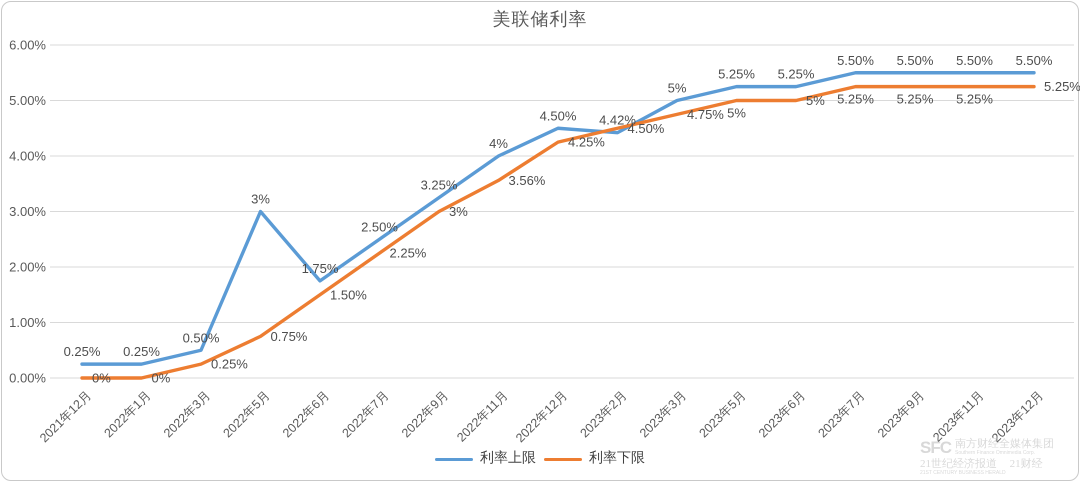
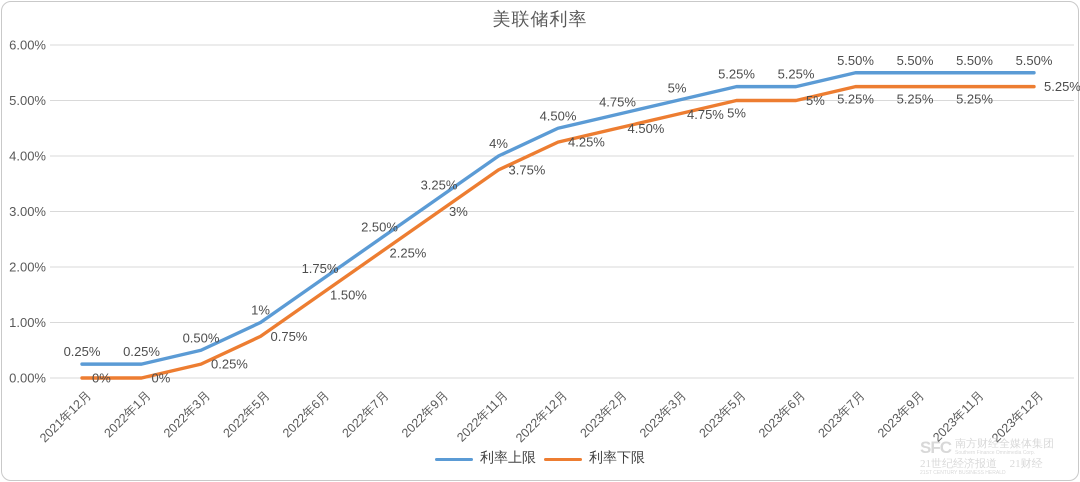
利率上限/2022年5月: 3% -> 1%
利率下限/2022年11月: 3.56% -> 3.75%
利率上限/2023年2月: 4.42% -> 4.75%
